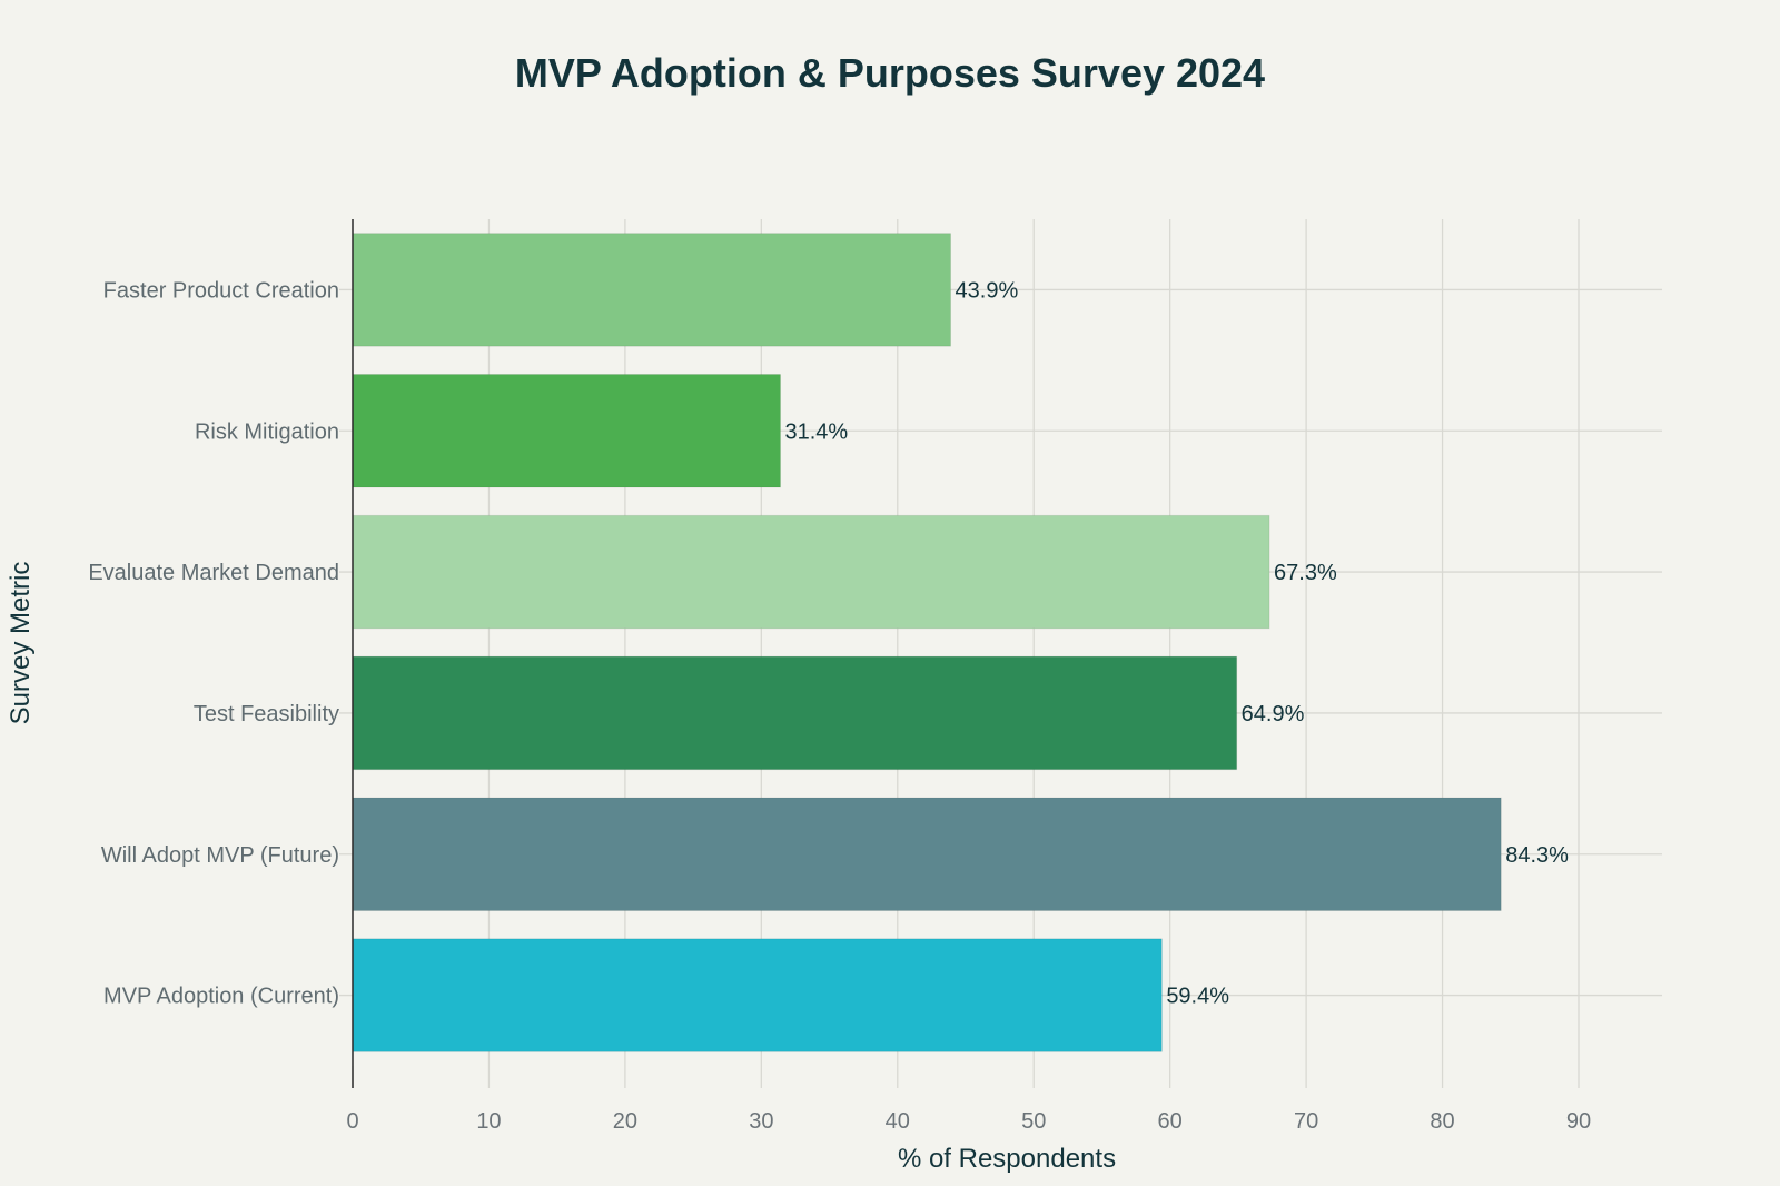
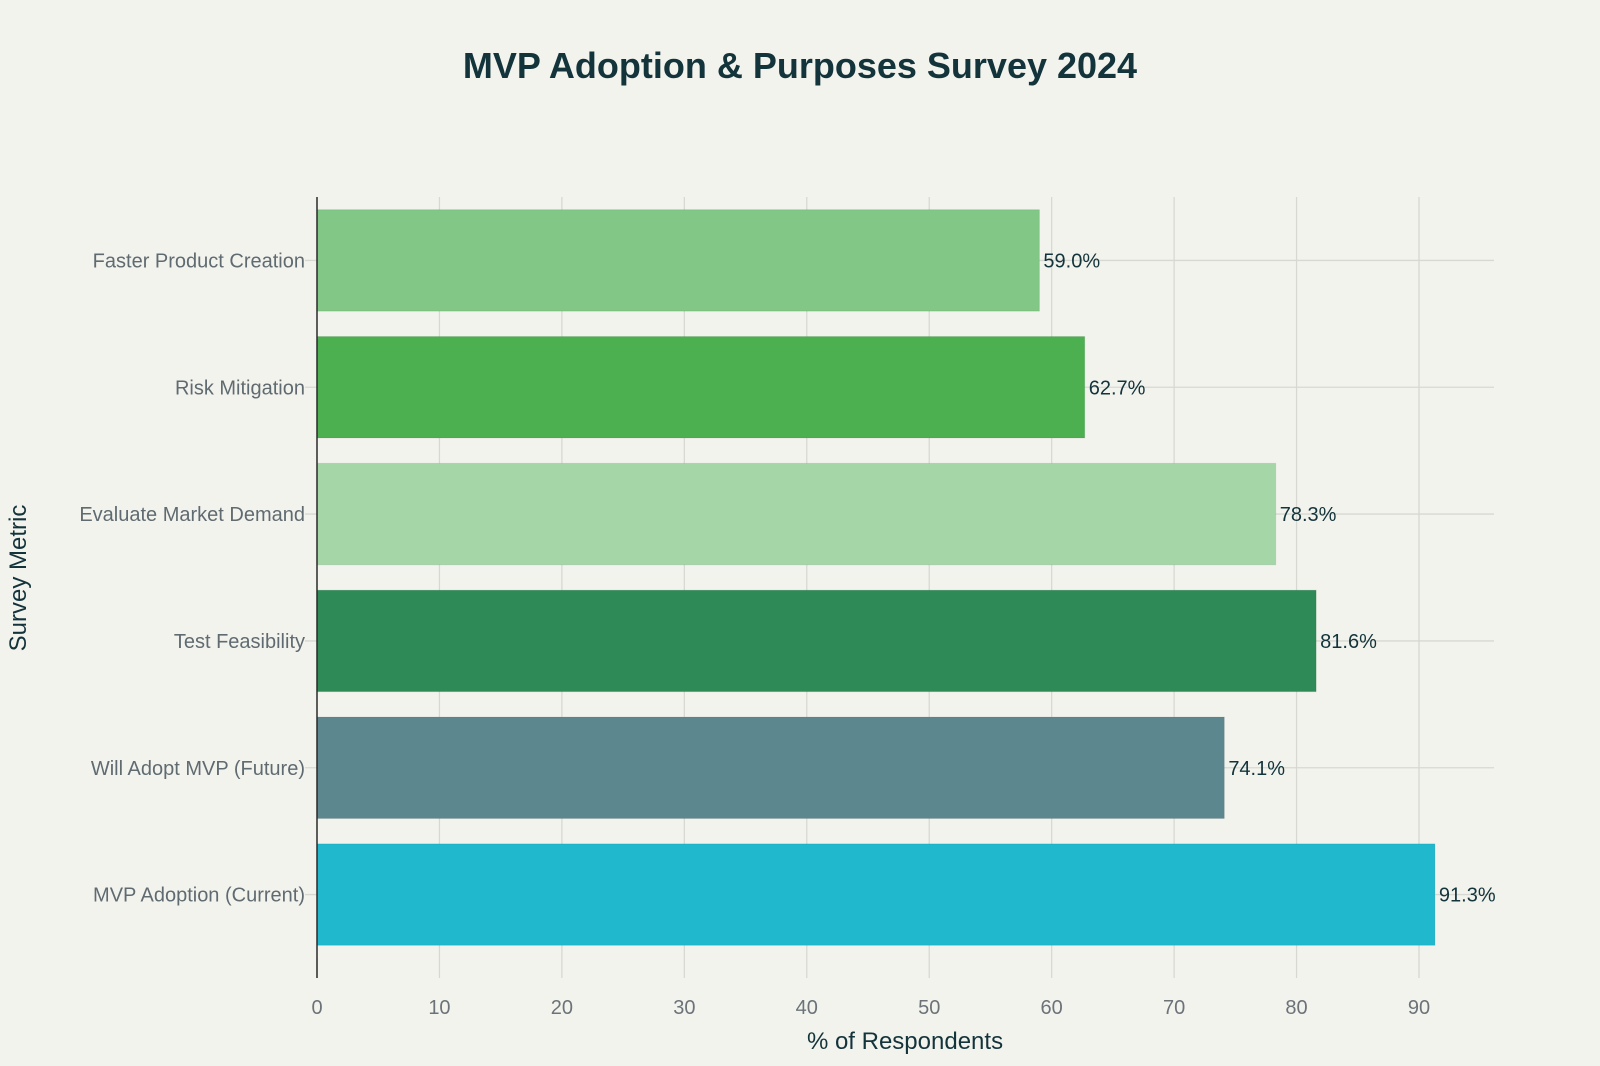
Faster Product Creation: 43.9% -> 59.0%
Risk Mitigation: 31.4% -> 62.7%
Evaluate Market Demand: 67.3% -> 78.3%
Test Feasibility: 64.9% -> 81.6%
Will Adopt MVP (Future): 84.3% -> 74.1%
MVP Adoption (Current): 59.4% -> 91.3%
